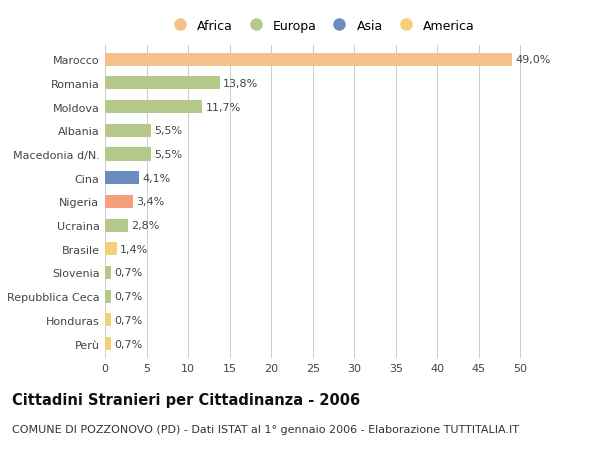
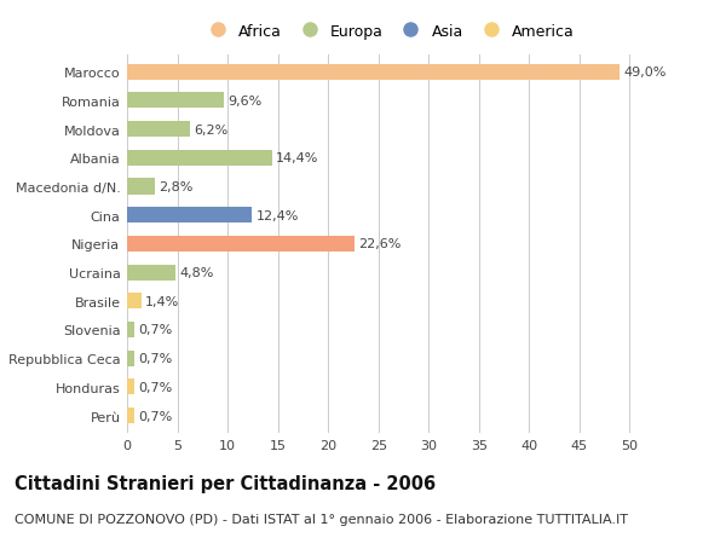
Romania: 13,8% -> 9,6%
Moldova: 11,7% -> 6,2%
Albania: 5,5% -> 14,4%
Macedonia d/N.: 5,5% -> 2,8%
Cina: 4,1% -> 12,4%
Nigeria: 3,4% -> 22,6%
Ucraina: 2,8% -> 4,8%
